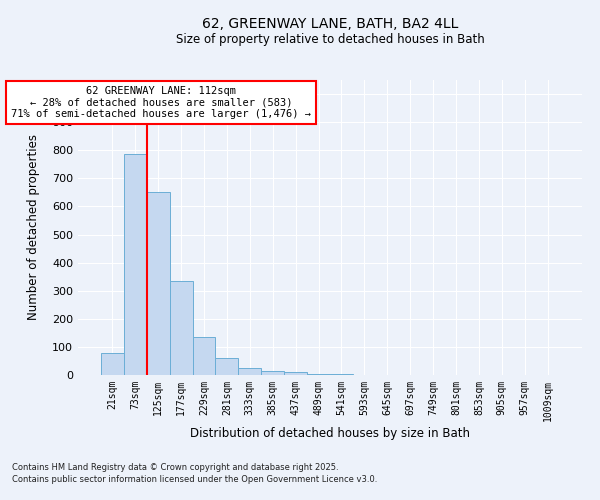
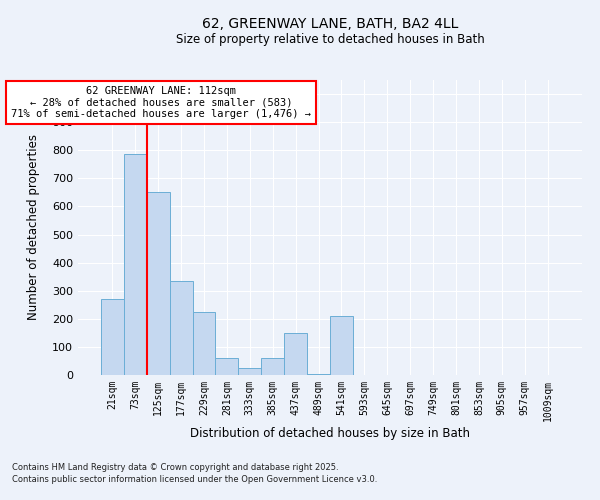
21sqm: 80 -> 270
229sqm: 135 -> 225
385sqm: 15 -> 60
437sqm: 10 -> 150
541sqm: 2 -> 210
